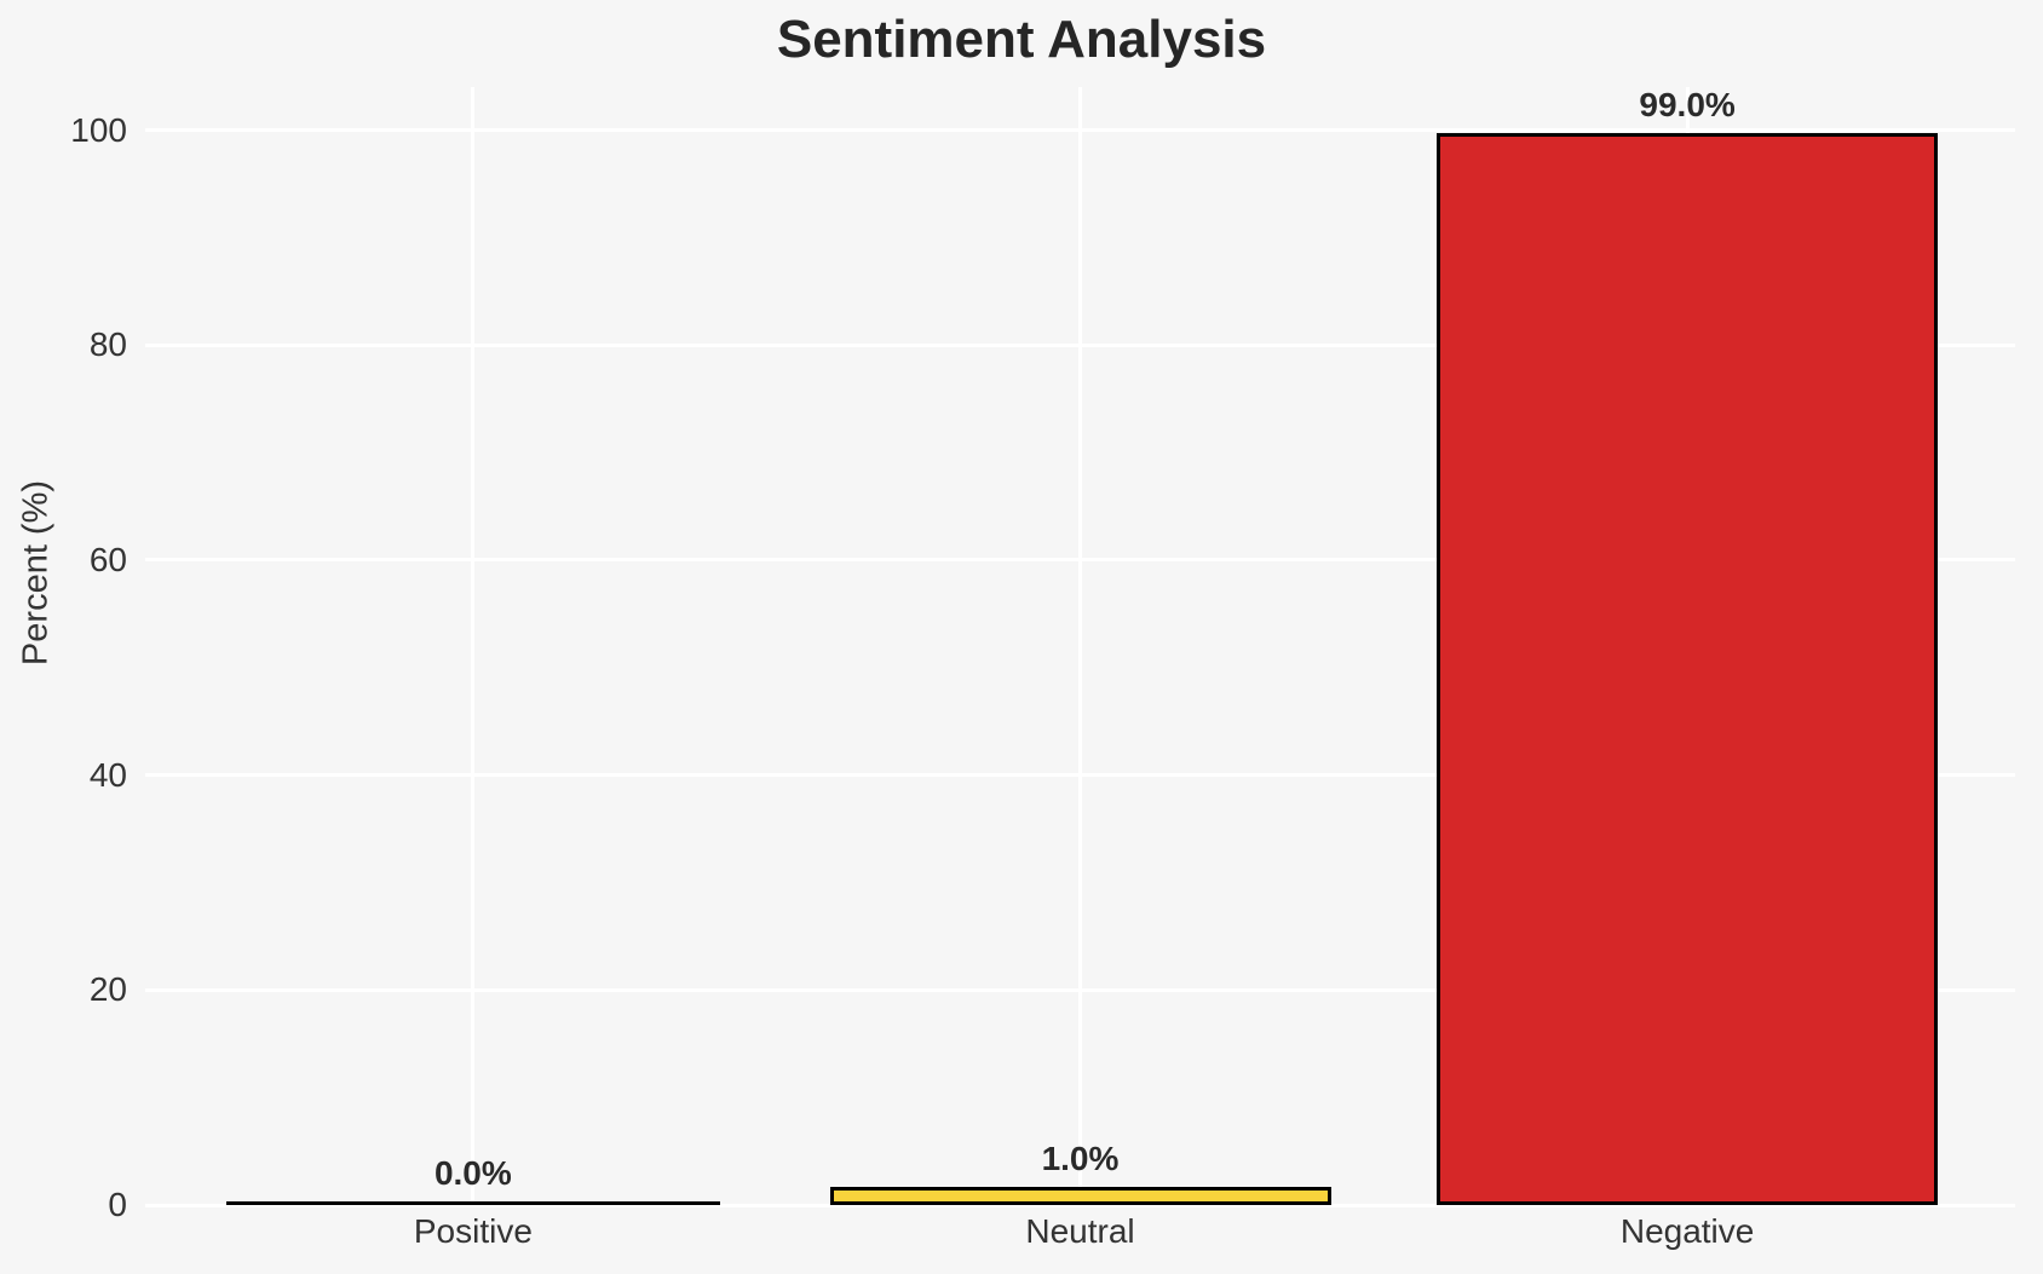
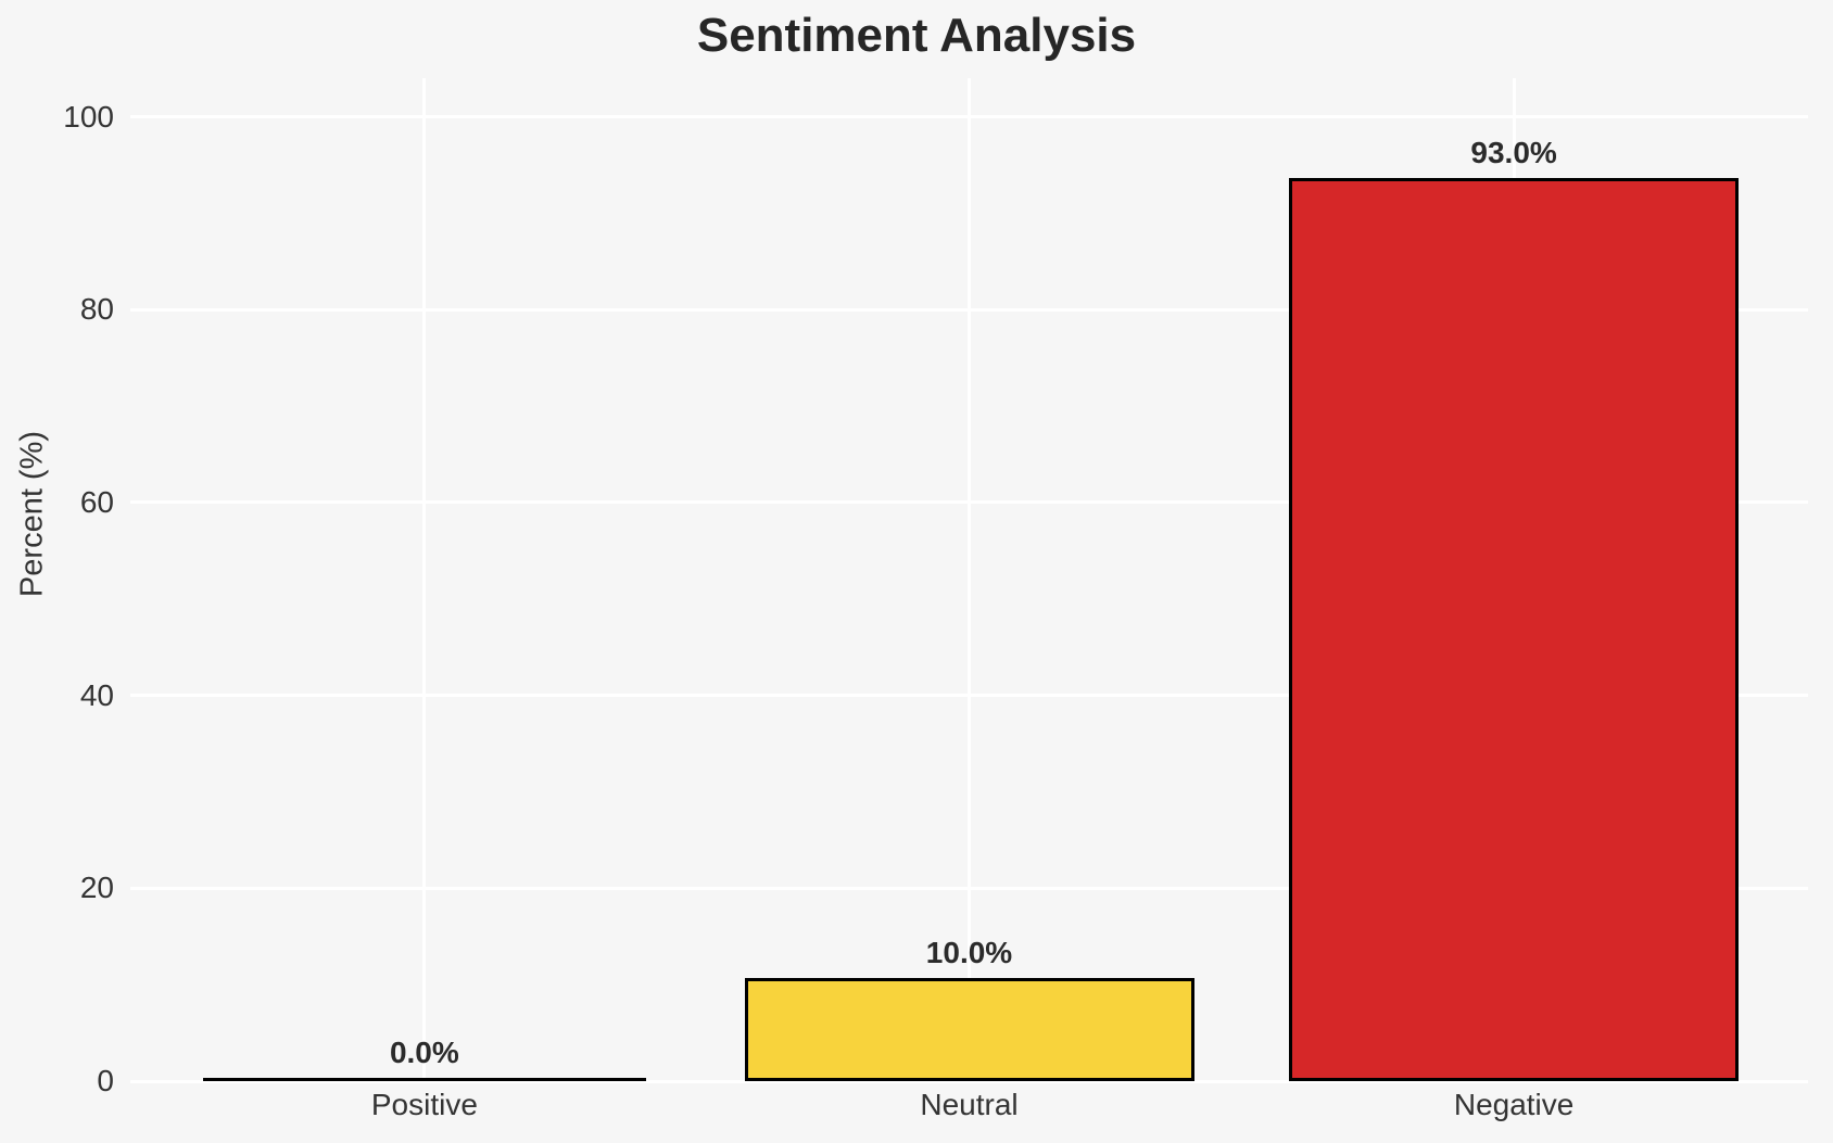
Neutral: 1.0% -> 10.0%
Negative: 99.0% -> 93.0%
